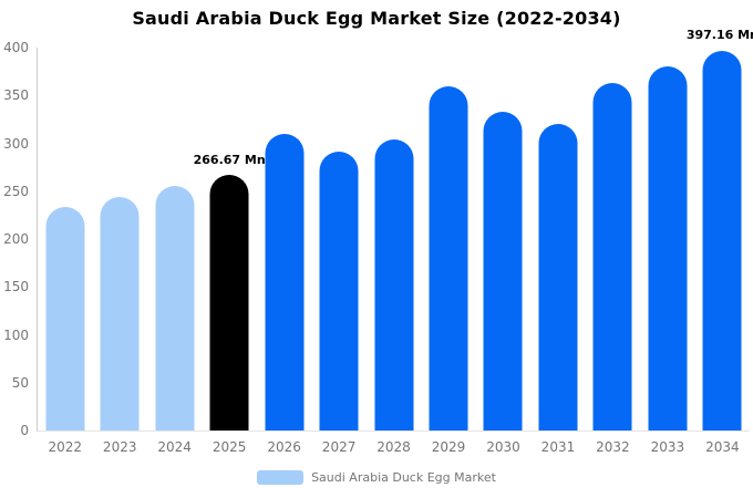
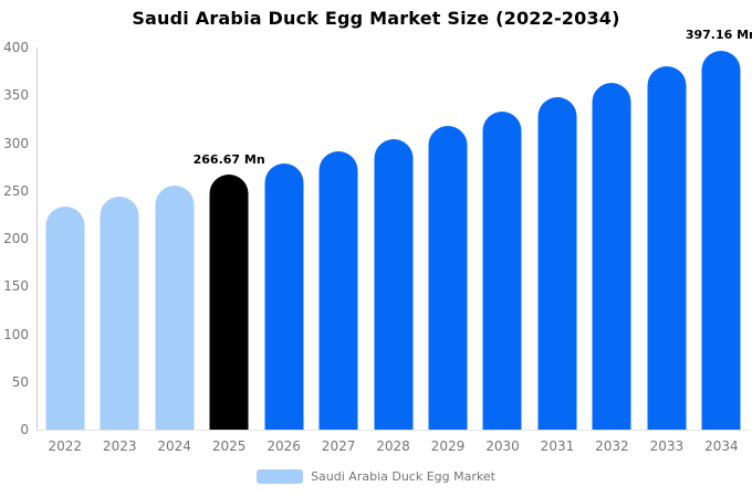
2026: 310 -> 280
2029: 360 -> 320
2031: 320 -> 350
